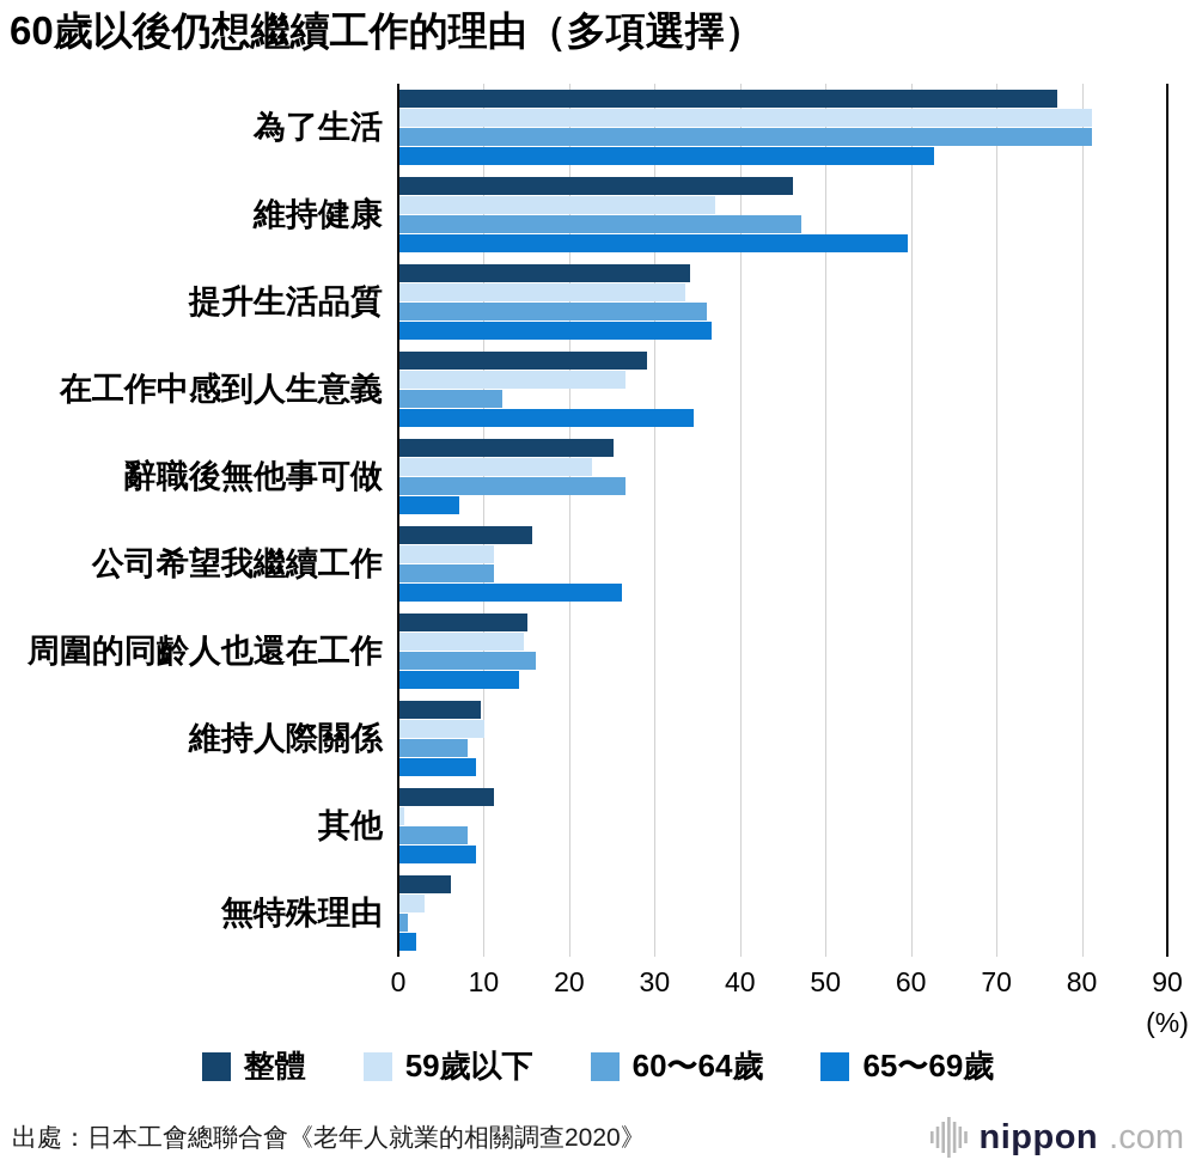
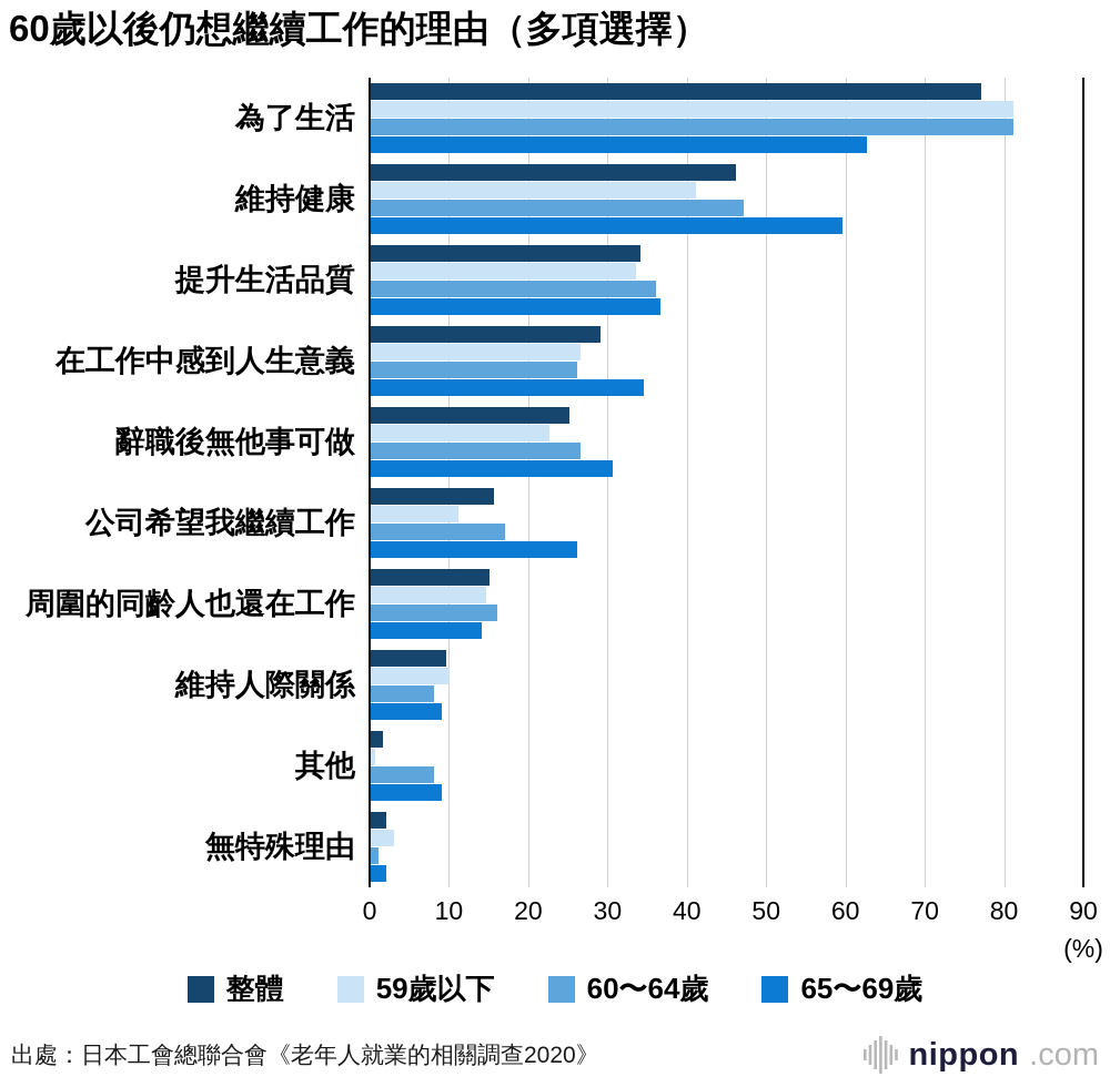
59歲以下/維持健康: 37 -> 41
60〜64歲/在工作中感到人生意義: 12 -> 26
65〜69歲/辭職後無他事可做: 7 -> 30
60〜64歲/公司希望我繼續工作: 11 -> 17
整體/其他: 11 -> 2
整體/無特殊理由: 6 -> 2
